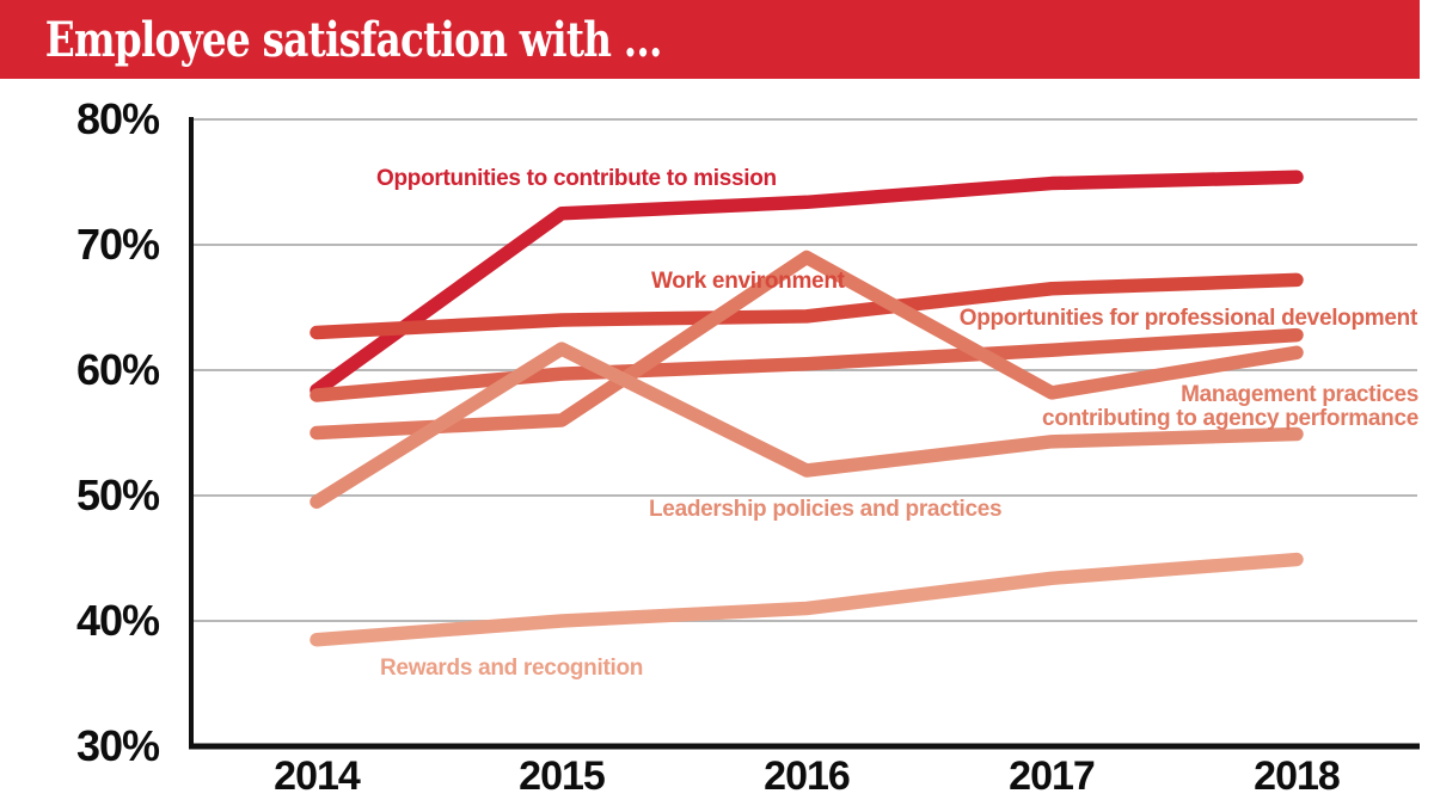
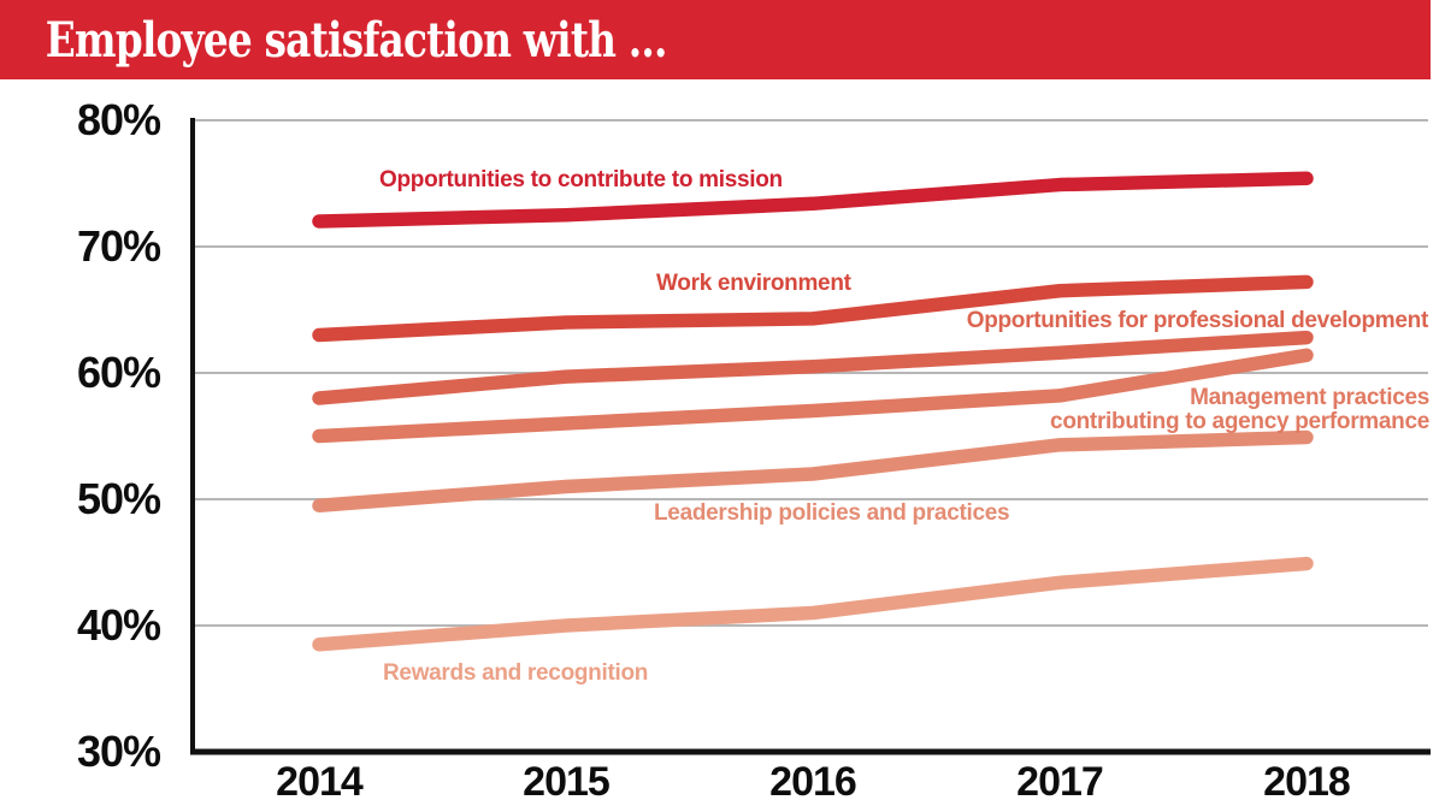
Opportunities to contribute to mission/2014: 58.4% -> 72.0%
Leadership policies and practices/2015: 61.7% -> 51.0%
Management practices contributing to agency performance/2016: 69.0% -> 57.0%
